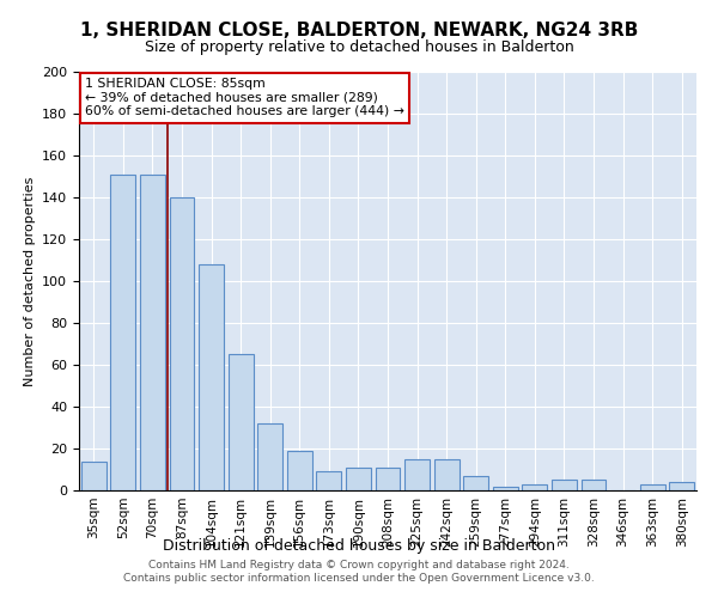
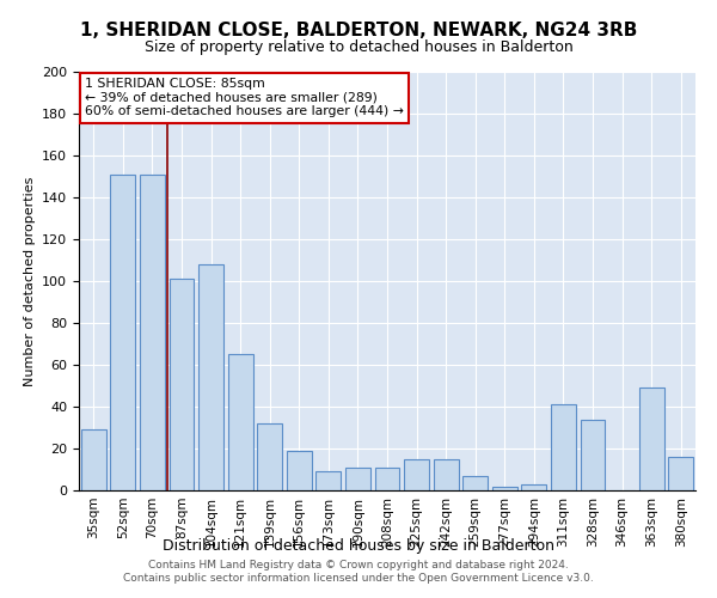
35sqm: 14 -> 29
87sqm: 140 -> 101
311sqm: 5 -> 41
328sqm: 5 -> 34
363sqm: 3 -> 49
380sqm: 4 -> 16
